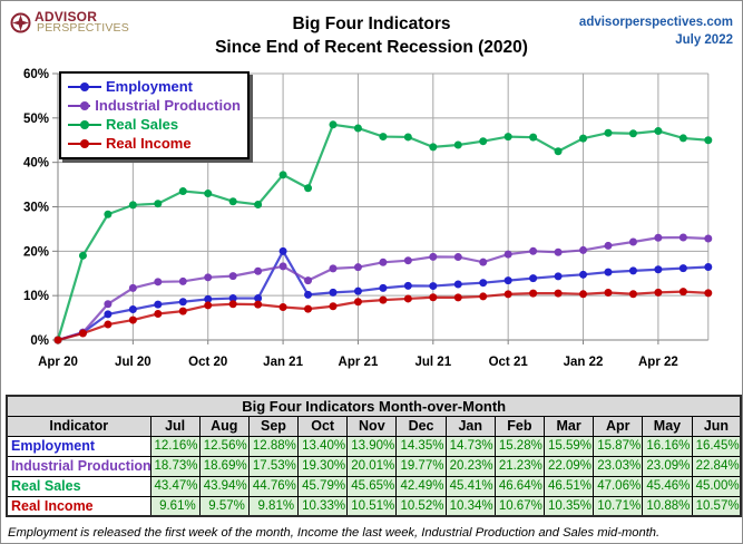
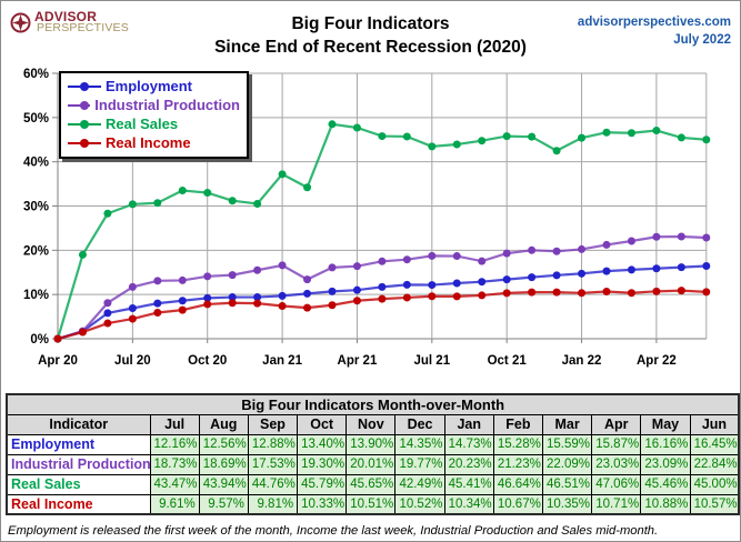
Employment/Jan 21: 20% -> 10%
